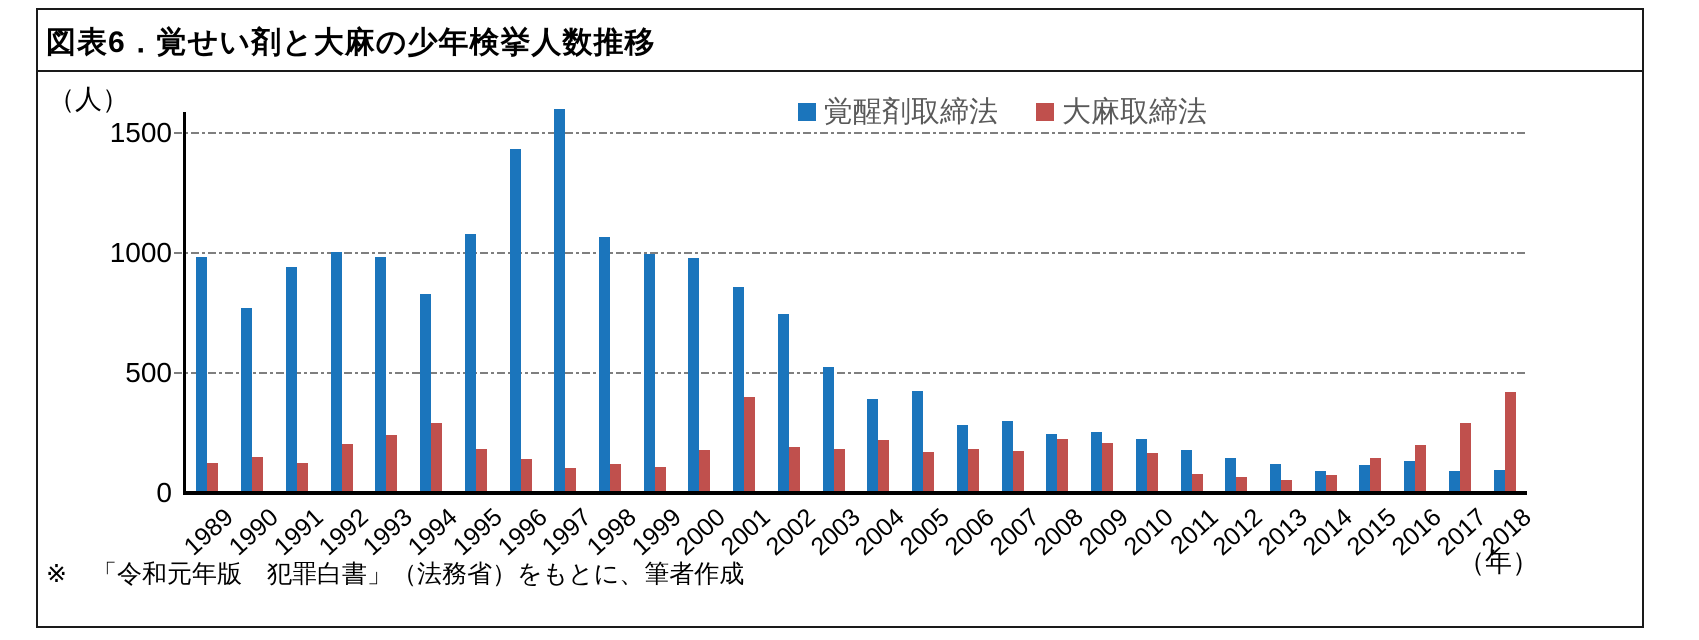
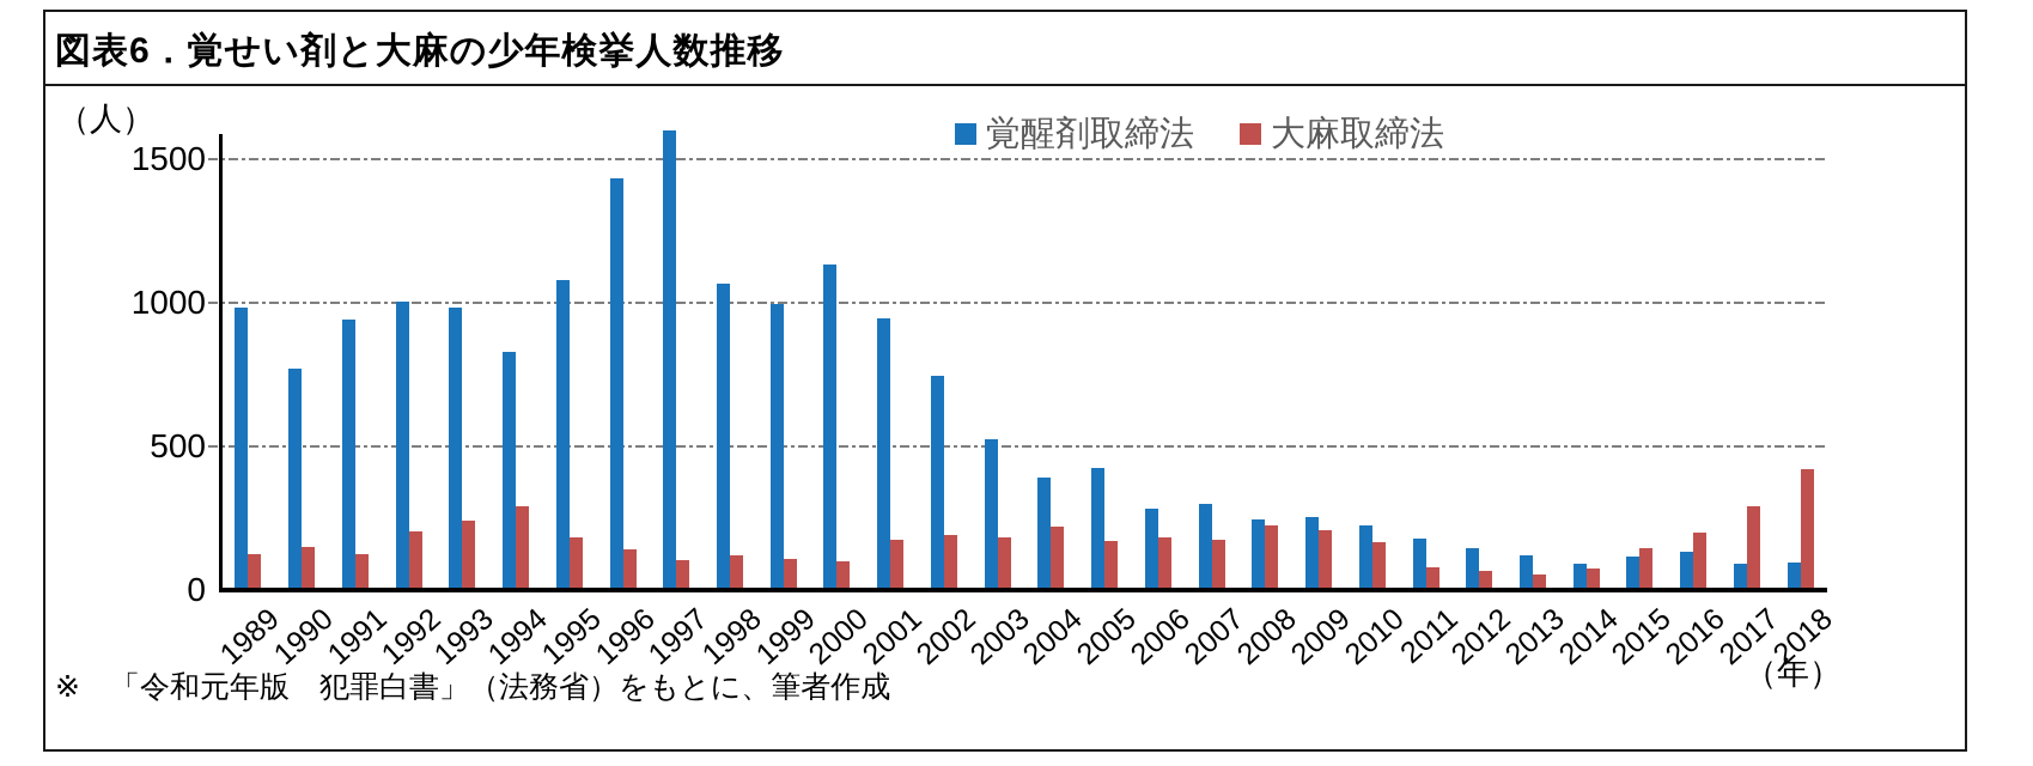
覚醒剤取締法/2000: 980 -> 1140
大麻取締法/2000: 180 -> 100
覚醒剤取締法/2001: 860 -> 940
大麻取締法/2001: 400 -> 180
